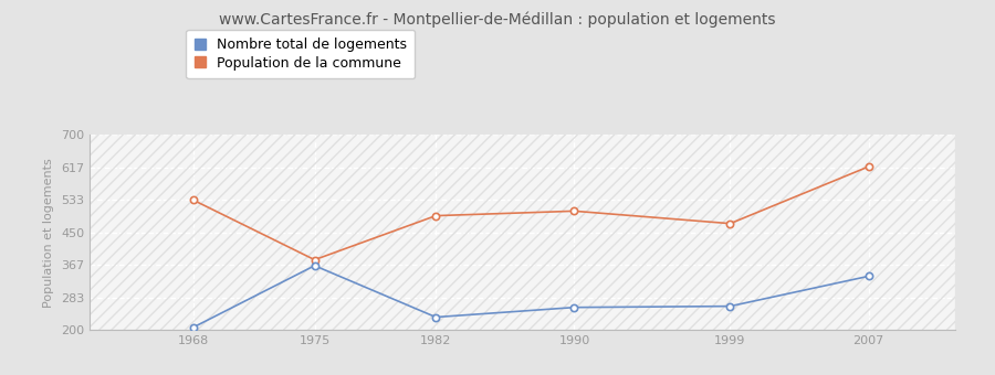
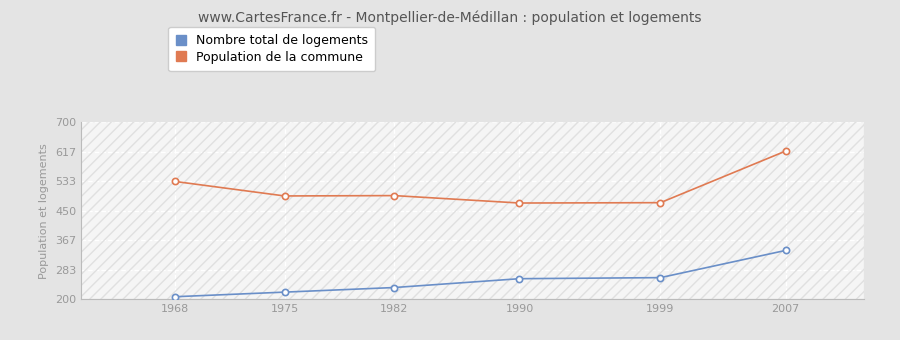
Nombre total de logements/1975: 365 -> 220
Population de la commune/1975: 380 -> 492
Population de la commune/1990: 505 -> 472
